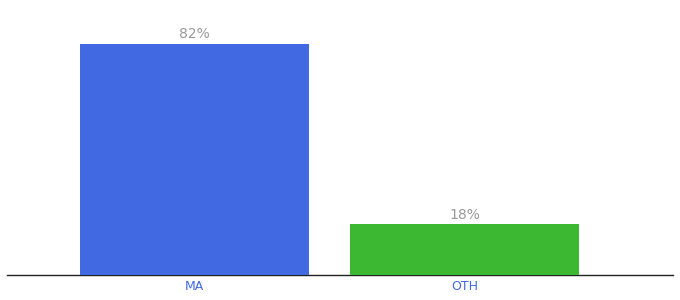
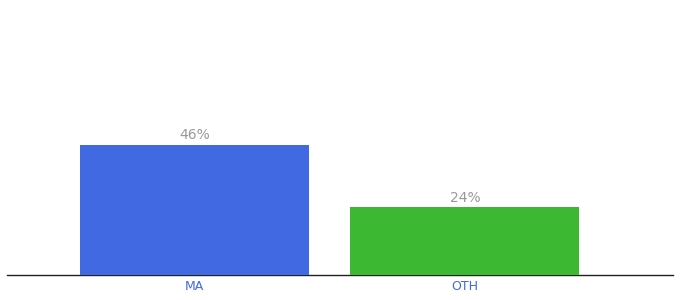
MA: 82% -> 46%
OTH: 18% -> 24%
